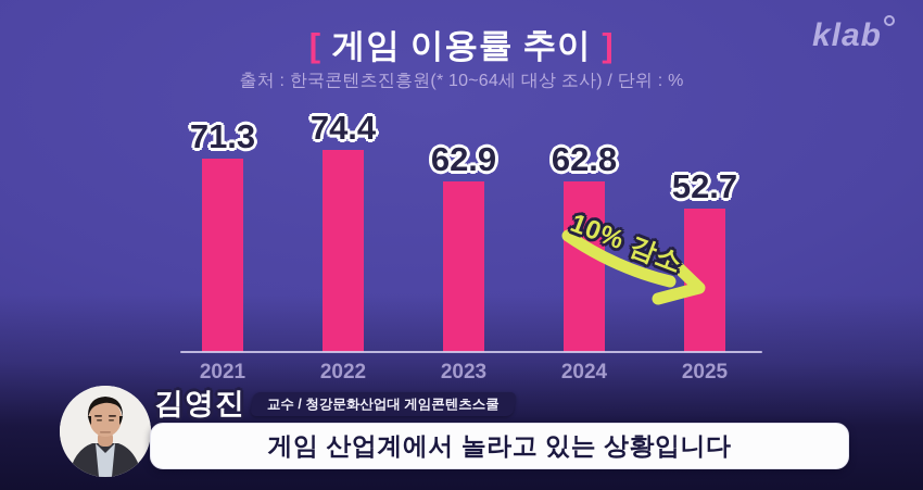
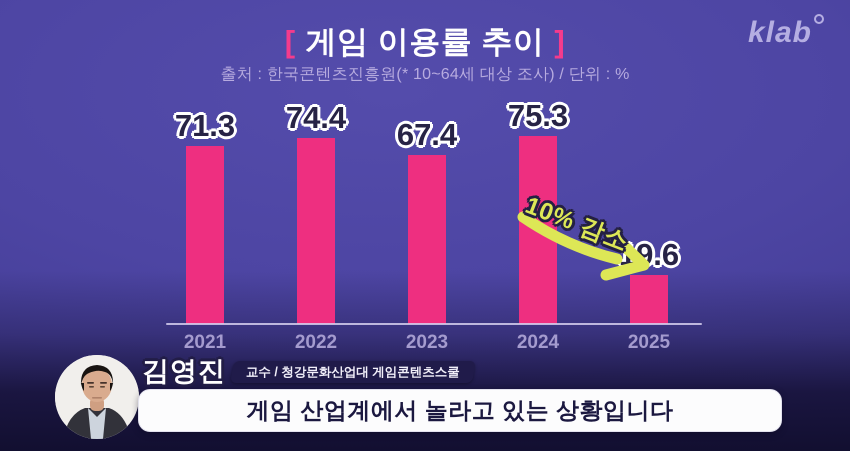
2023: 62.9 -> 67.4
2024: 62.8 -> 75.3
2025: 52.7 -> 19.6
